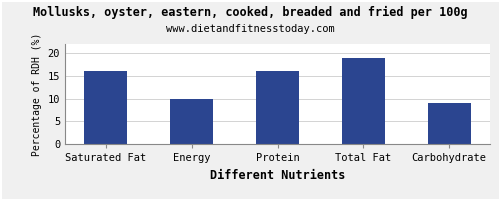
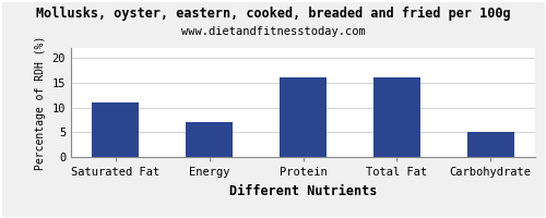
Saturated Fat: 16 -> 11
Energy: 10 -> 7
Total Fat: 19 -> 16
Carbohydrate: 9 -> 5
